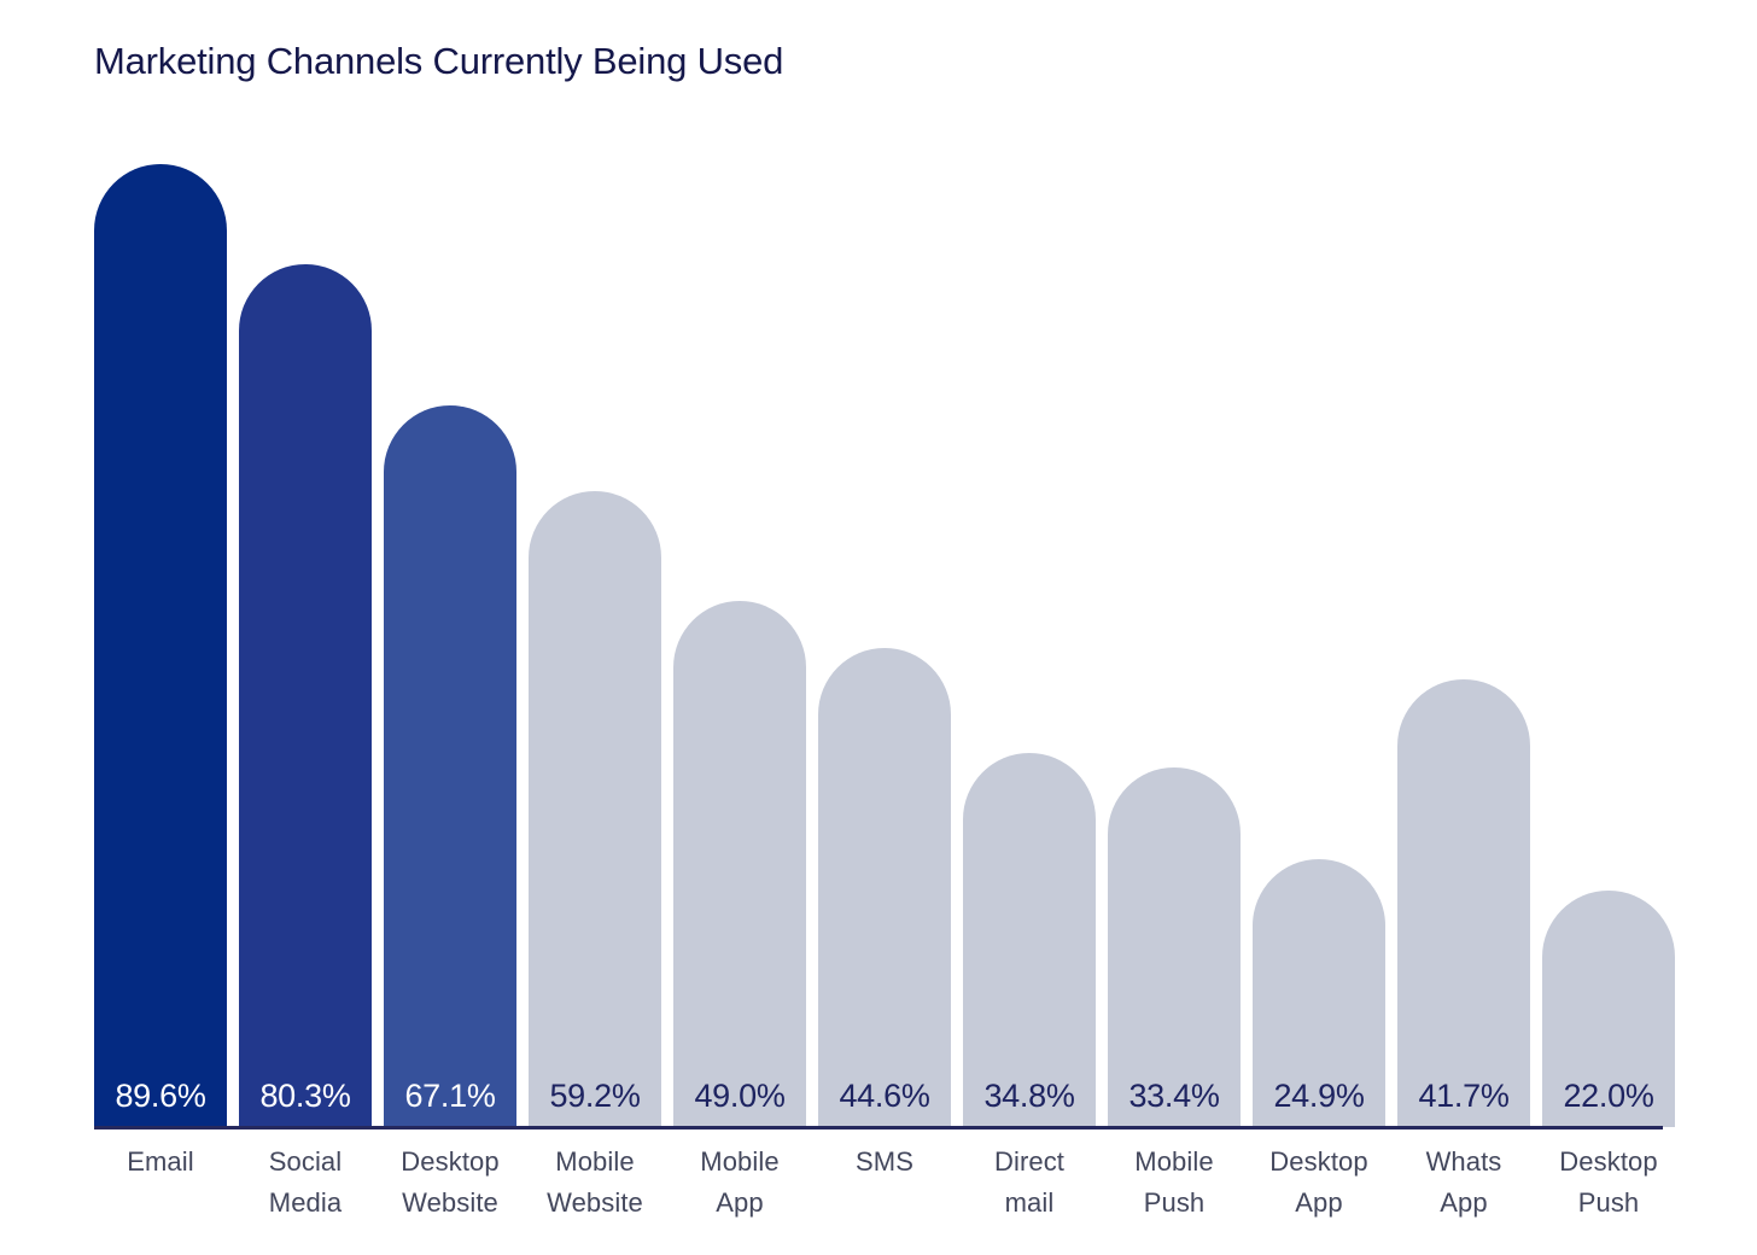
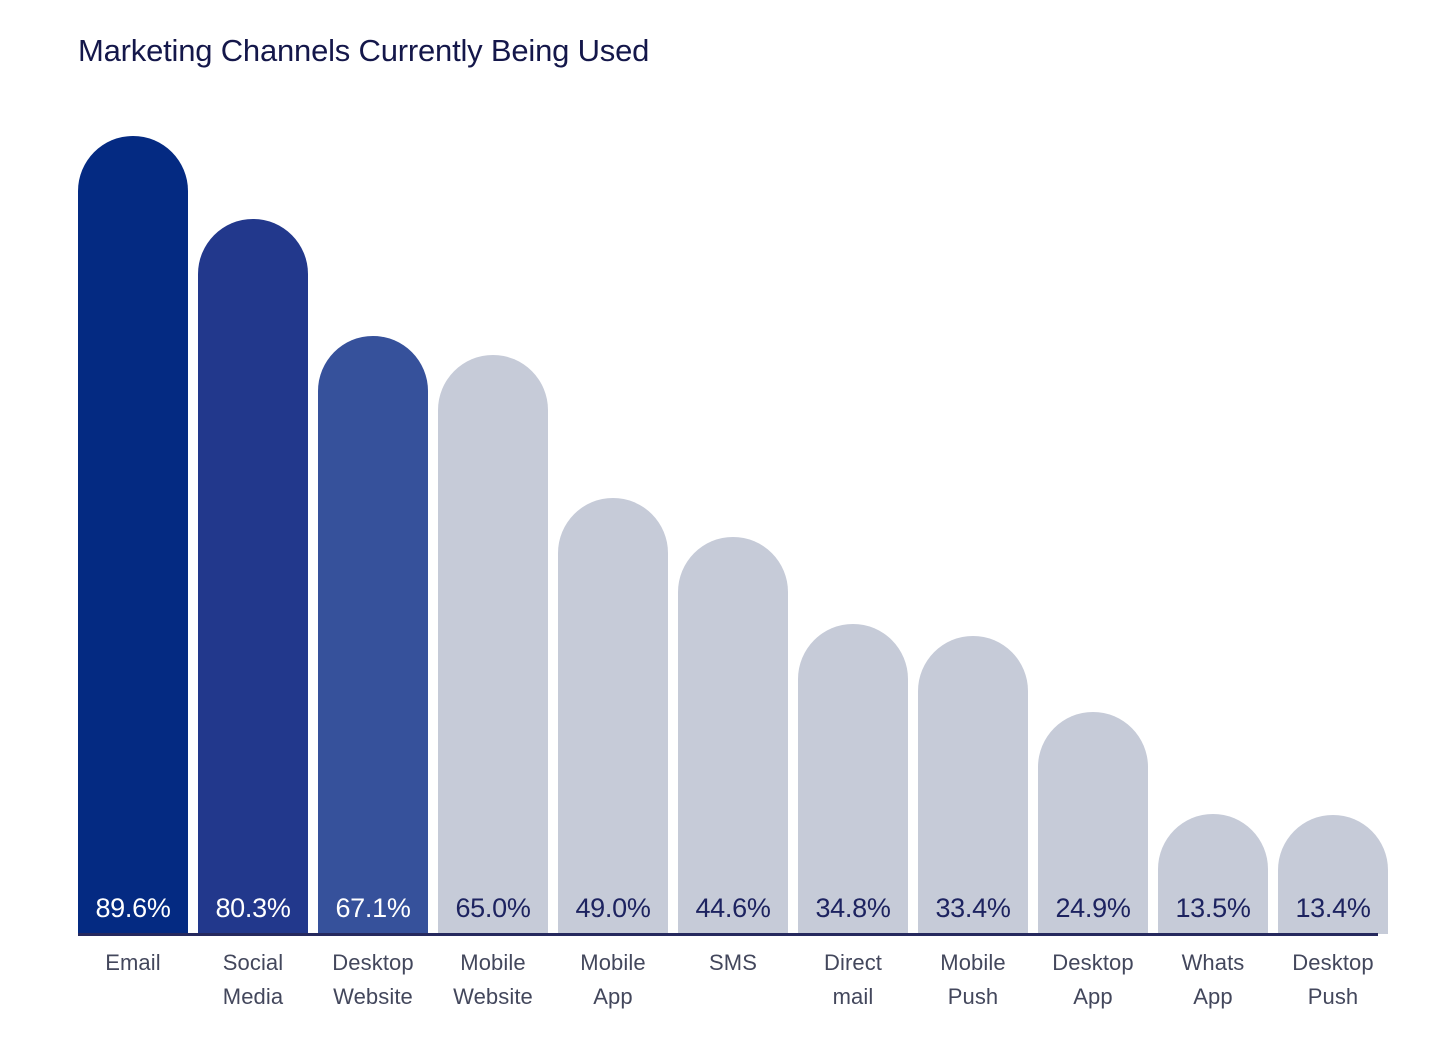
Mobile Website: 59.2% -> 65.0%
Whats App: 41.7% -> 13.5%
Desktop Push: 22.0% -> 13.4%
